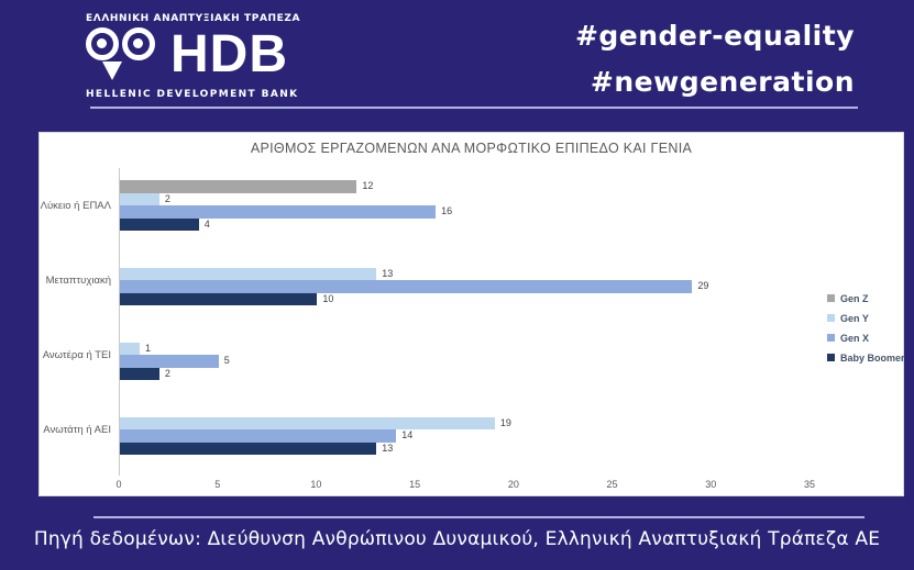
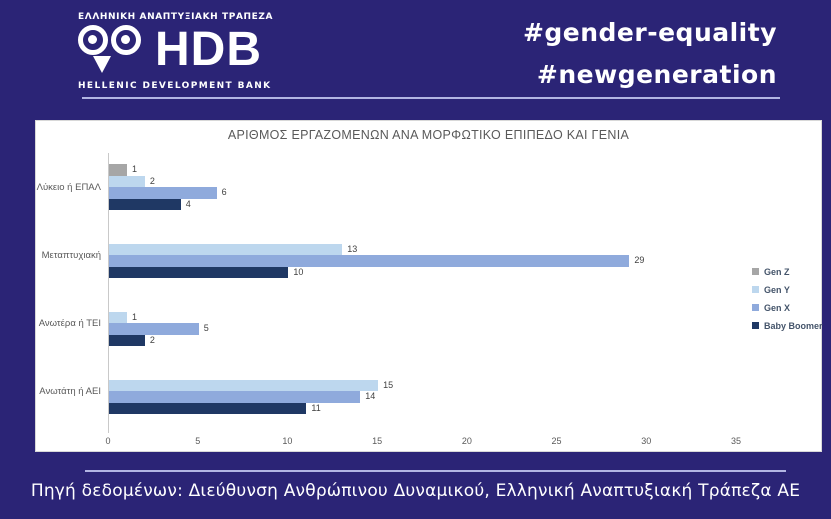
Gen Z/Λύκειο ή ΕΠΑΛ: 12 -> 1
Gen X/Λύκειο ή ΕΠΑΛ: 16 -> 6
Gen Y/Ανωτάτη ή ΑΕΙ: 19 -> 15
Baby Boomer/Ανωτάτη ή ΑΕΙ: 13 -> 11
